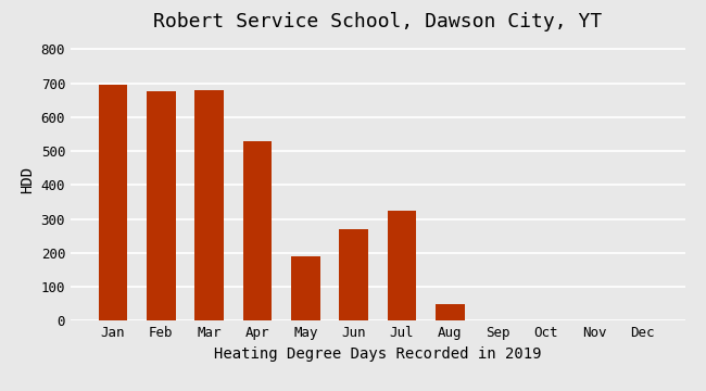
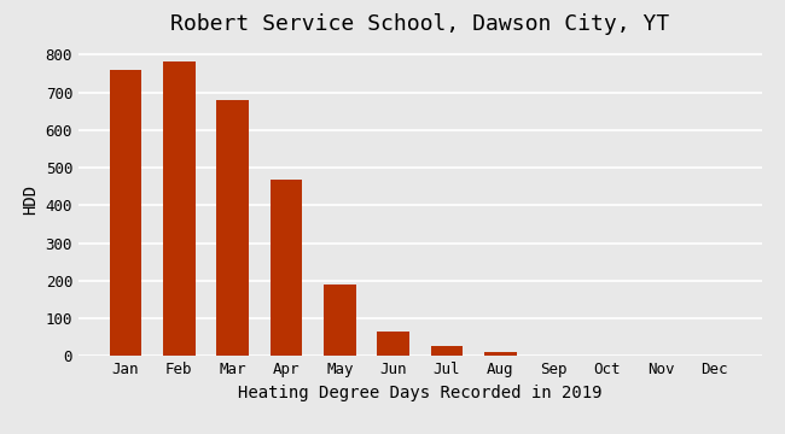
Jan: 695 -> 758
Feb: 675 -> 781
Apr: 530 -> 468
Jun: 270 -> 65
Jul: 325 -> 25
Aug: 50 -> 11
